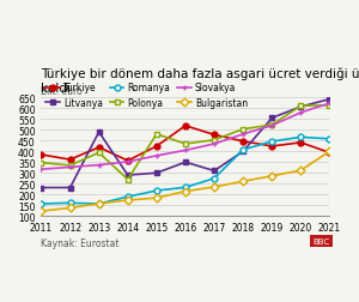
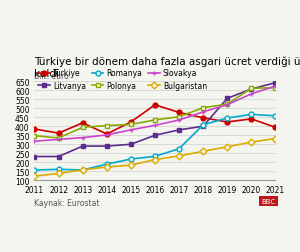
Litvanya/2013: 490 -> 290
Polonya/2014: 270 -> 400
Polonya/2015: 480 -> 410
Litvanya/2017: 310 -> 380
Bulgaristan/2021: 400 -> 330
